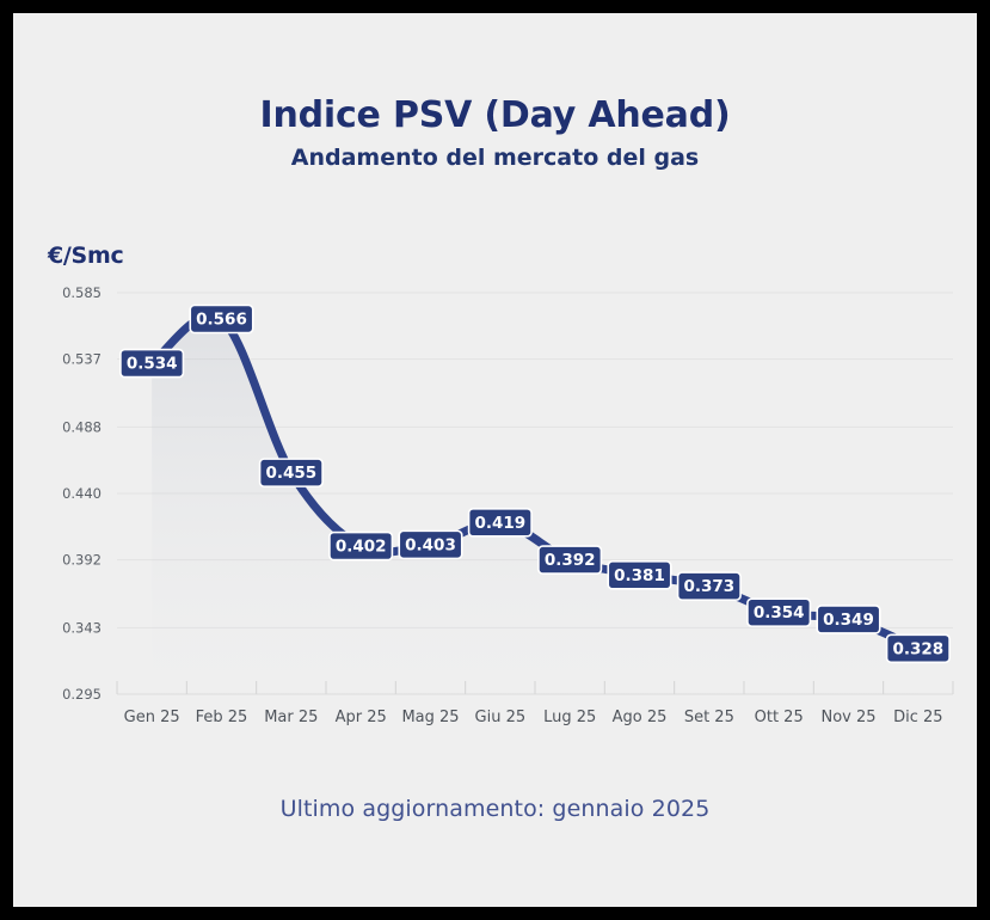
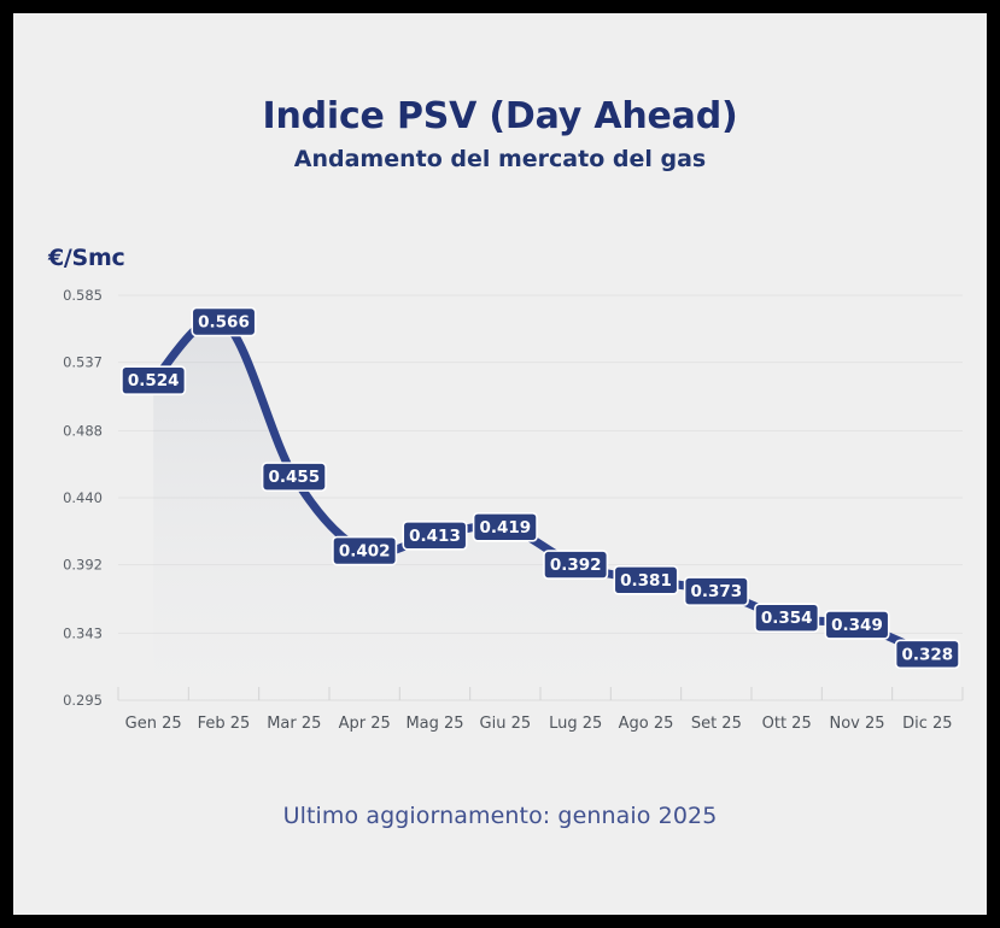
Gen 25: 0.534 -> 0.524
Mag 25: 0.403 -> 0.413
